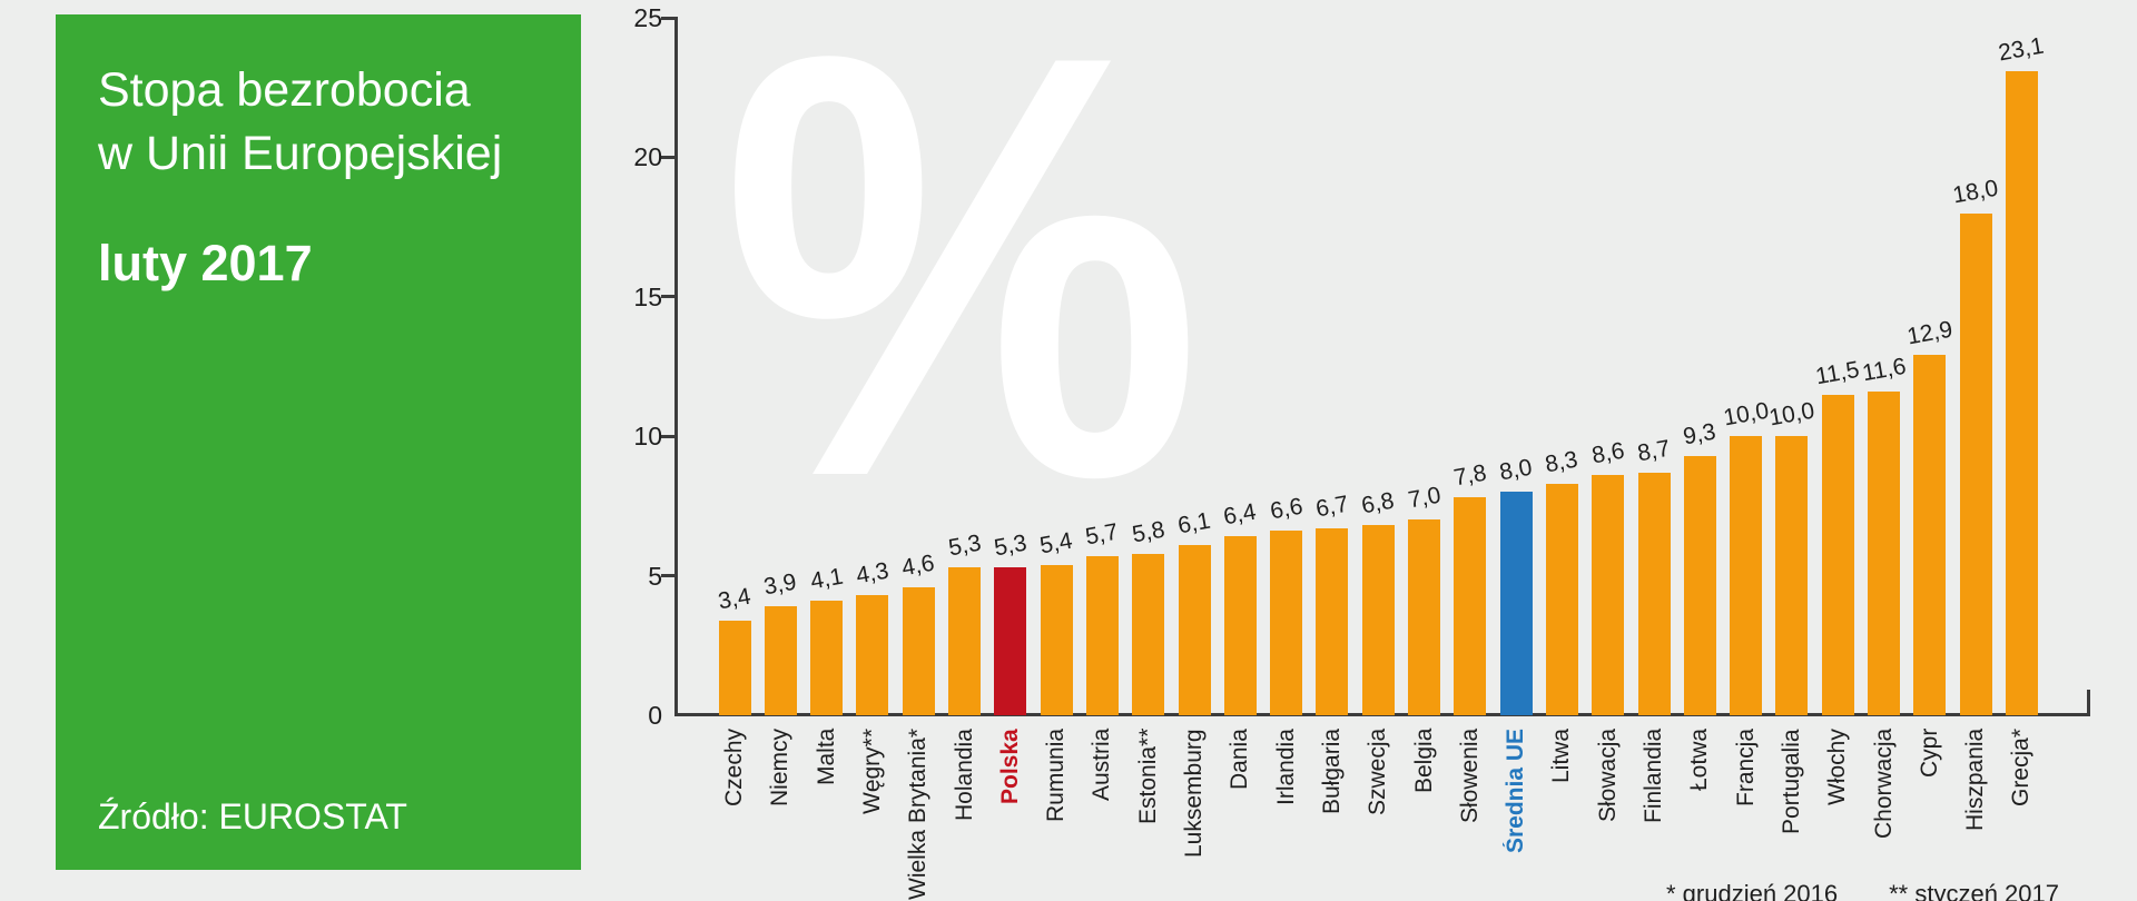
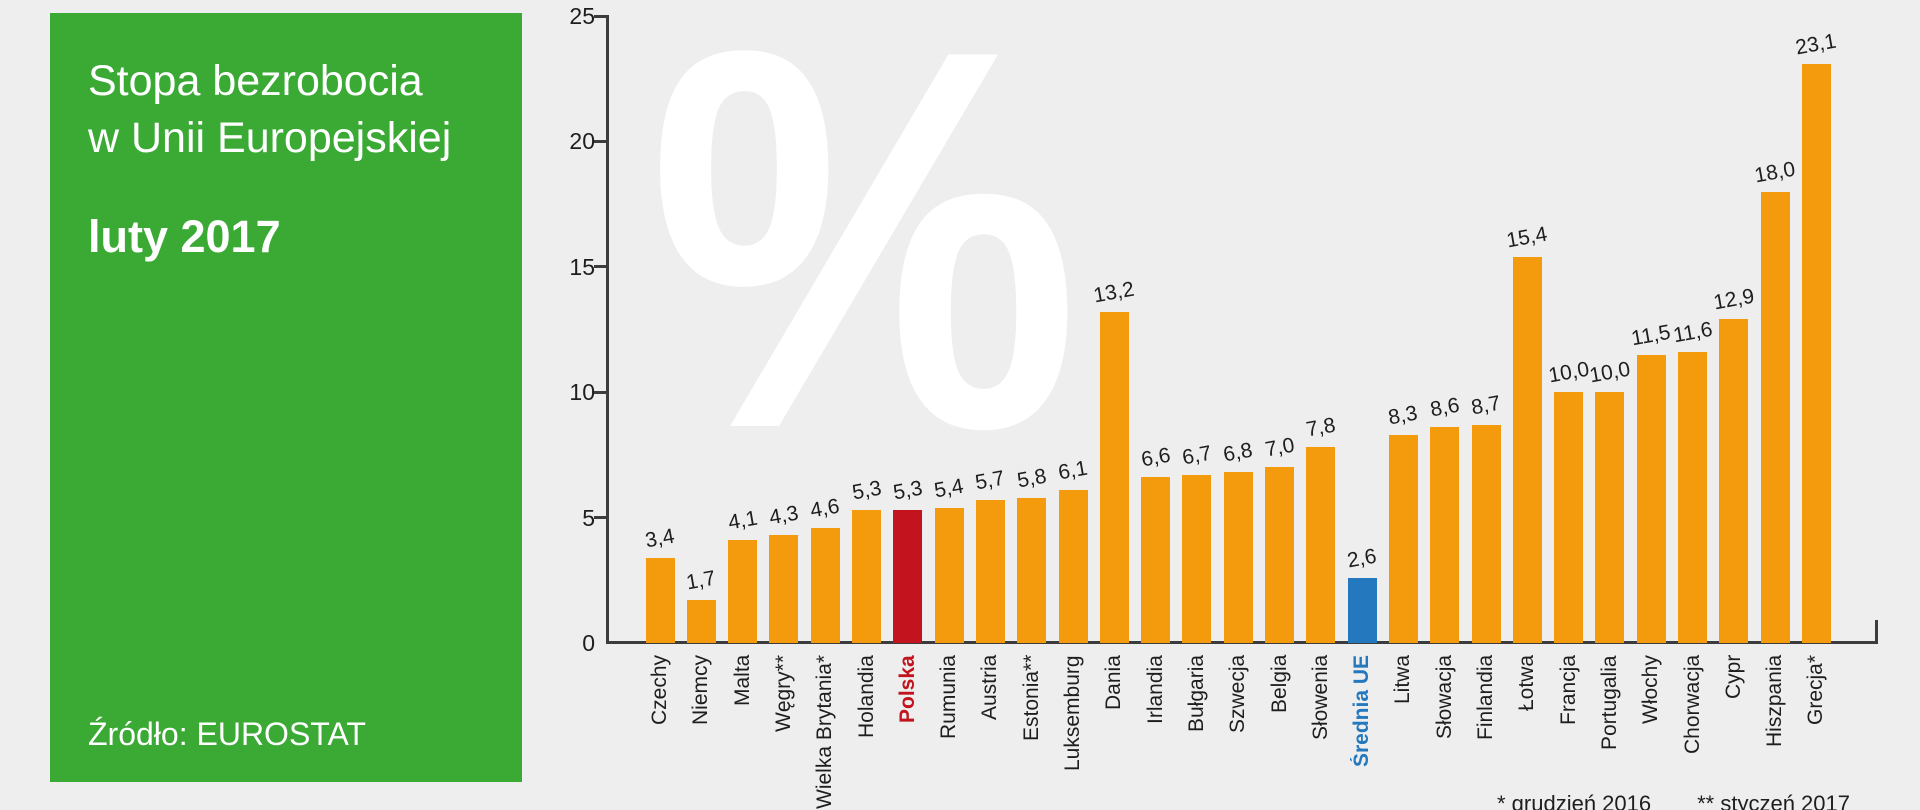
Niemcy: 3,9 -> 1,7
Dania: 6,4 -> 13,2
Średnia UE: 8,0 -> 2,6
Łotwa: 9,3 -> 15,4
